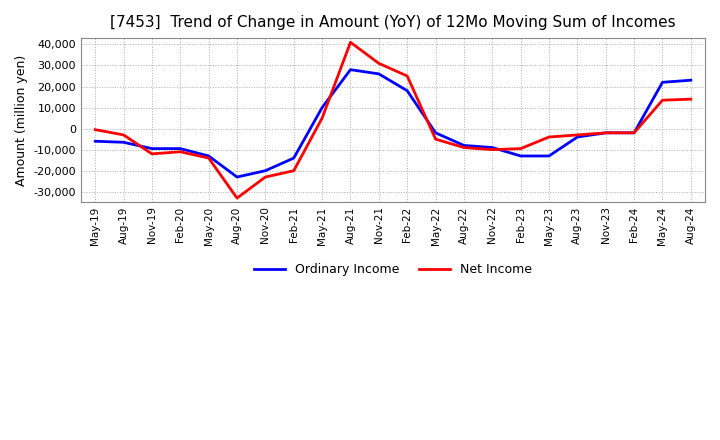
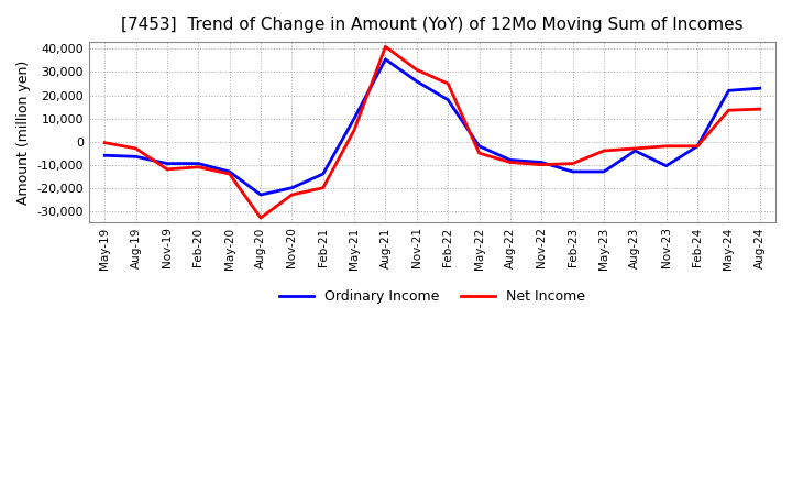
Ordinary Income/Aug-21: 28,000 -> 35,500
Ordinary Income/Nov-23: -2,000 -> -10,500
